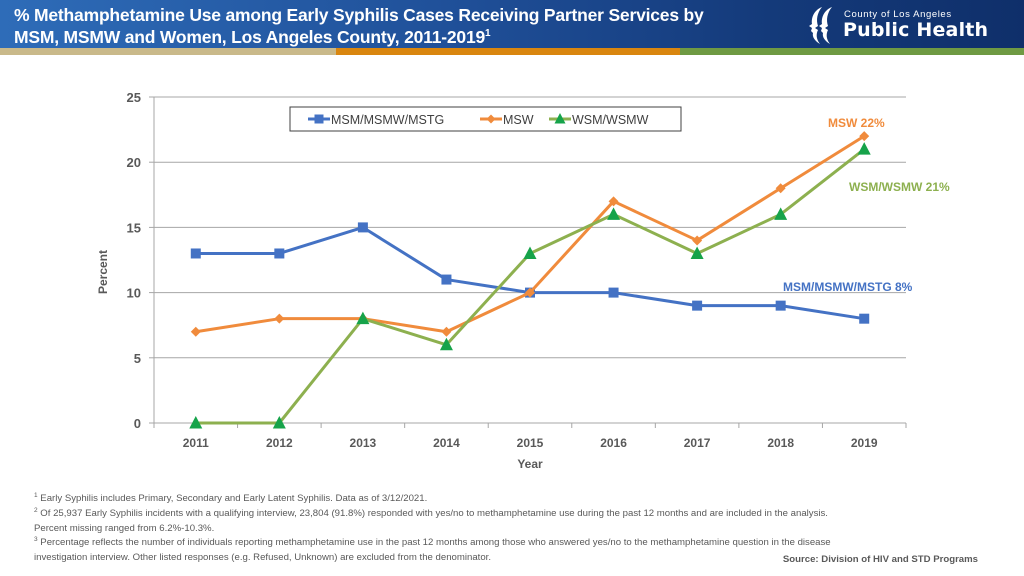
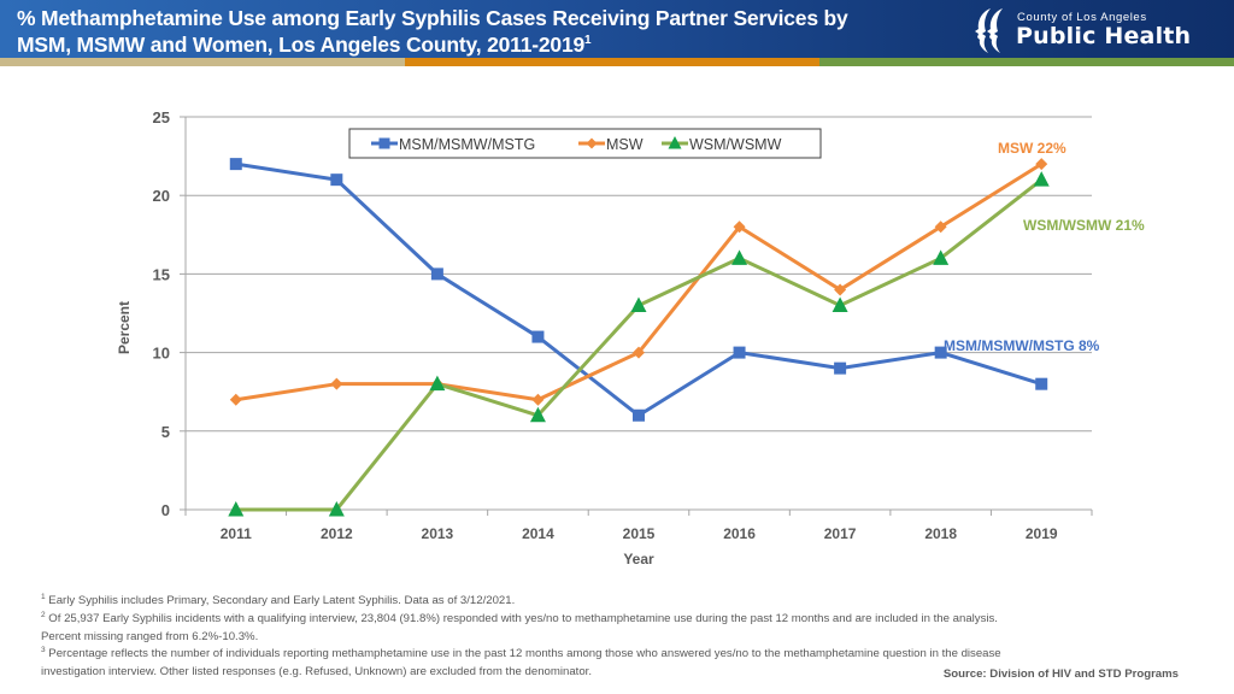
MSM/MSMW/MSTG/2011: 13 -> 22
MSM/MSMW/MSTG/2012: 13 -> 21
MSM/MSMW/MSTG/2015: 10 -> 6
MSW/2016: 17 -> 18
MSM/MSMW/MSTG/2018: 9 -> 10
